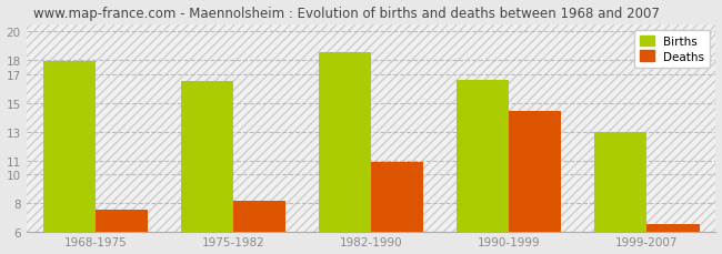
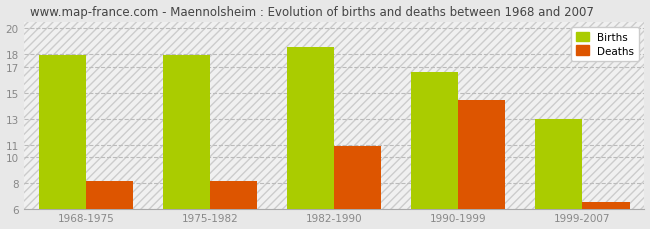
Deaths/1968-1975: 7.6 -> 8.2
Births/1975-1982: 16.5 -> 17.9
